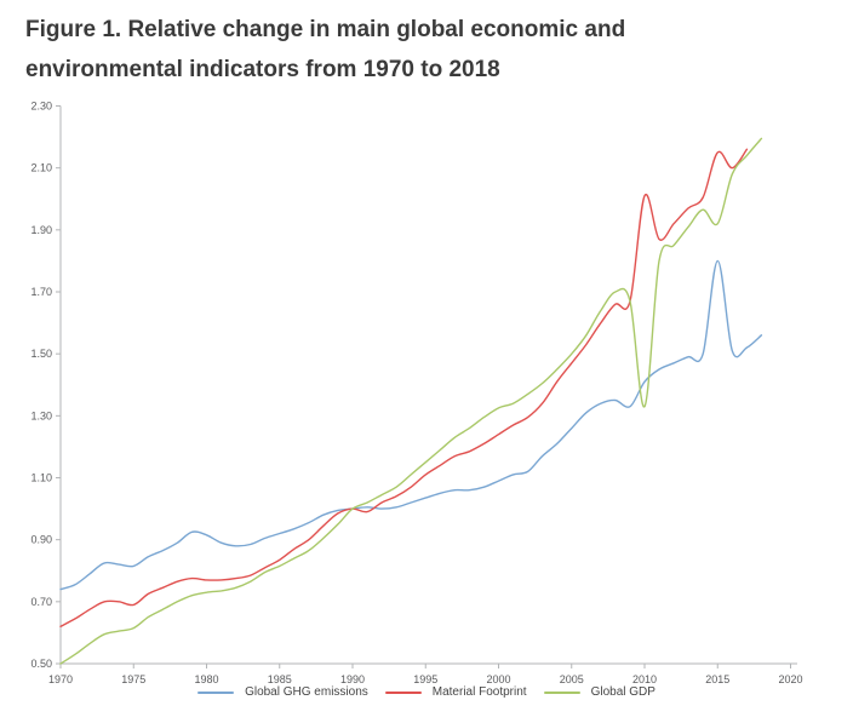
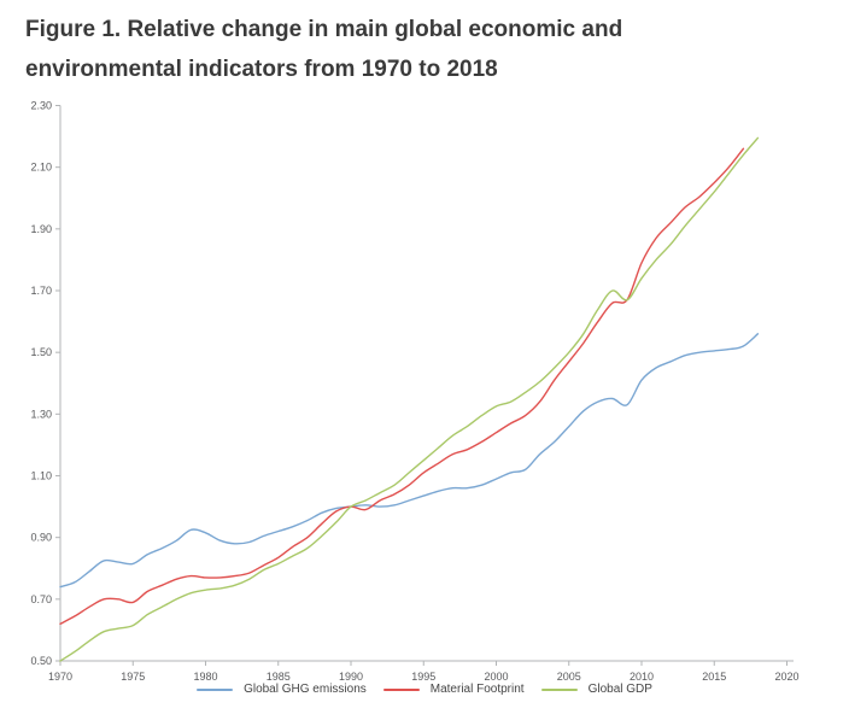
Material Footprint/2010: 2.01 -> 1.79
Global GDP/2010: 1.33 -> 1.74
Global GHG emissions/2015: 1.80 -> 1.50
Material Footprint/2015: 2.15 -> 2.05
Global GDP/2015: 1.92 -> 2.02
